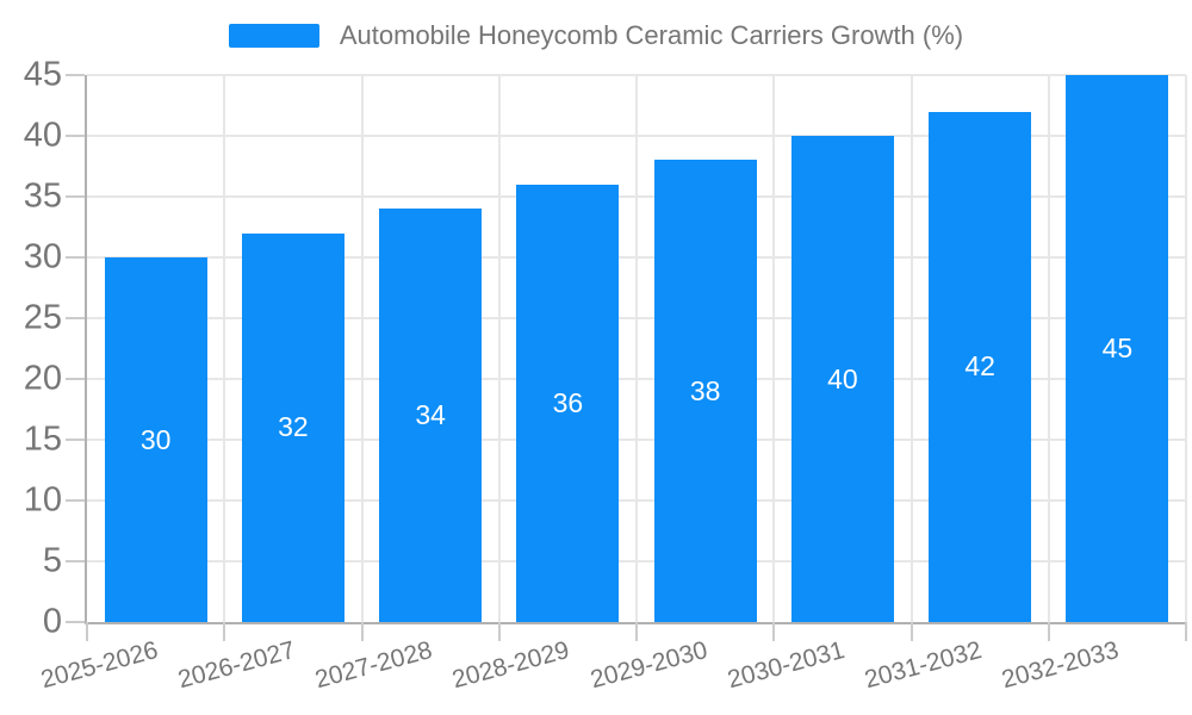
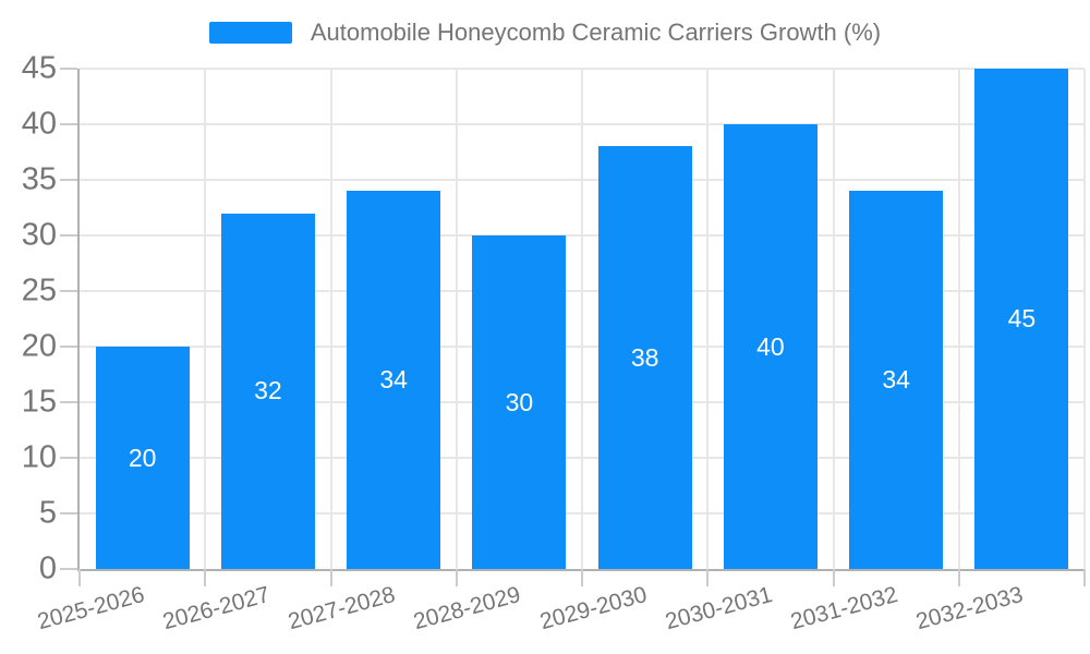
2025-2026: 30 -> 20
2028-2029: 36 -> 30
2031-2032: 42 -> 34
